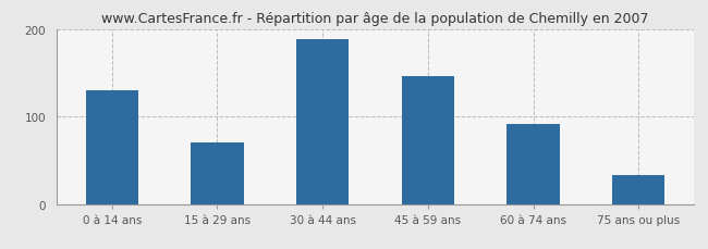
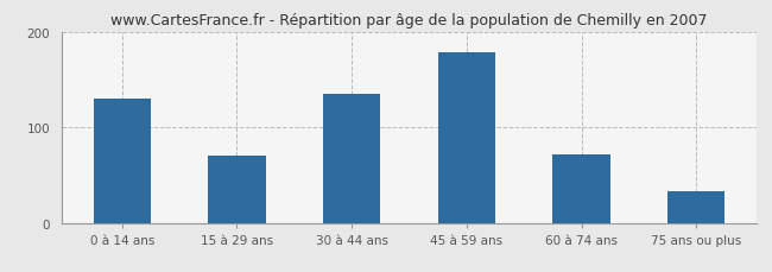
30 à 44 ans: 188 -> 135
45 à 59 ans: 146 -> 178
60 à 74 ans: 92 -> 72
